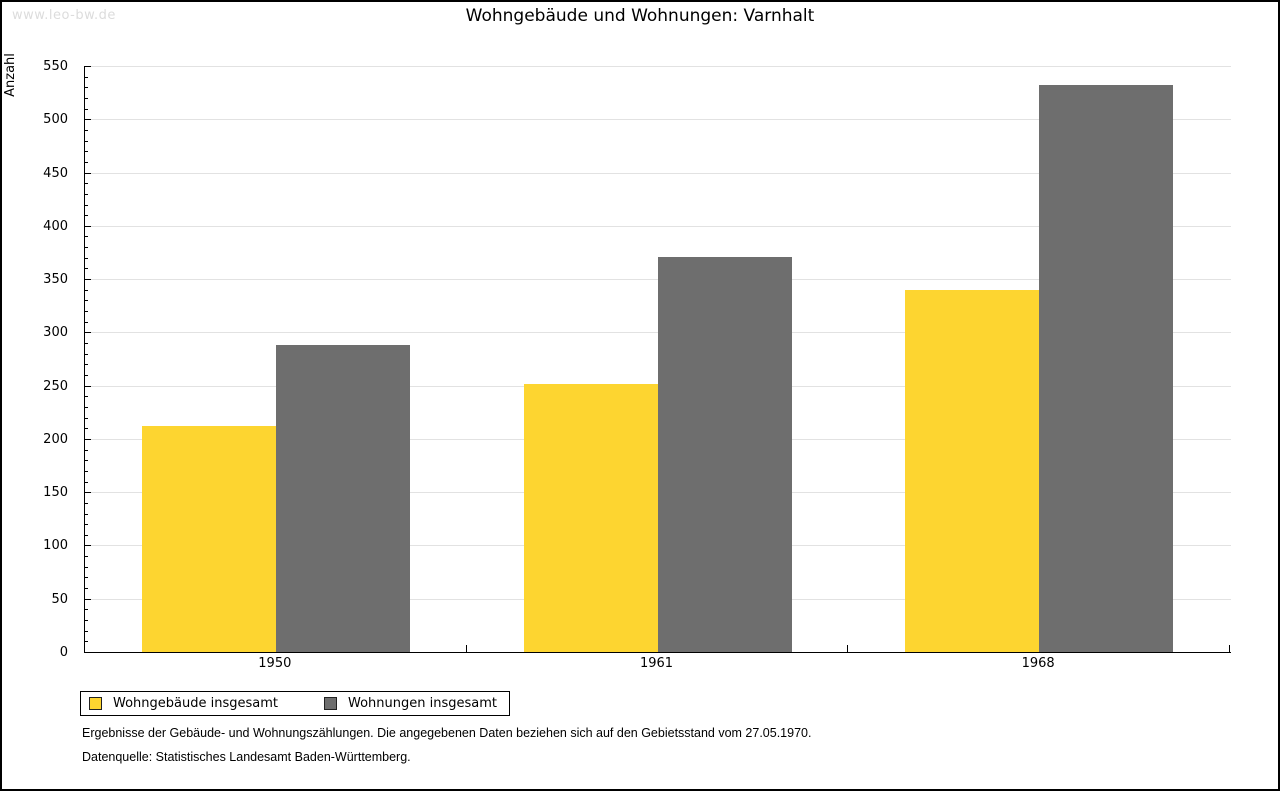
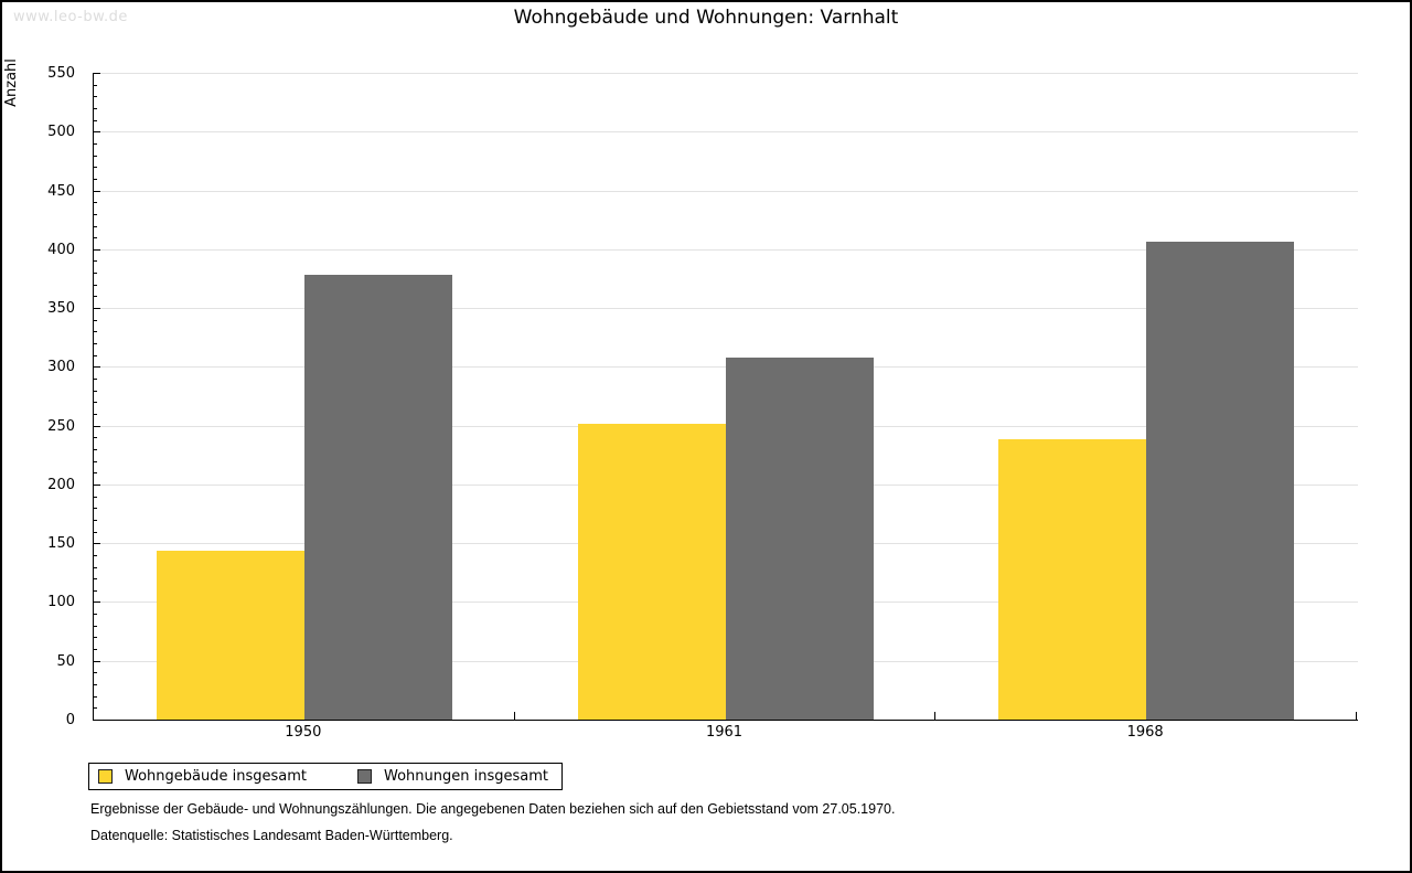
Wohngebäude insgesamt/1950: 212 -> 144
Wohnungen insgesamt/1950: 288 -> 378
Wohnungen insgesamt/1961: 371 -> 308
Wohngebäude insgesamt/1968: 340 -> 238
Wohnungen insgesamt/1968: 532 -> 406
